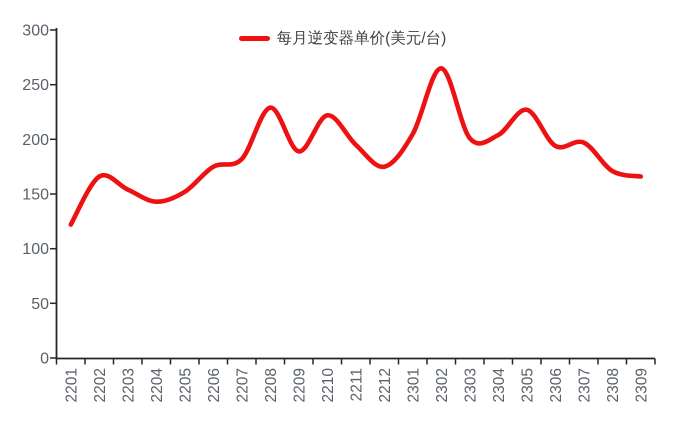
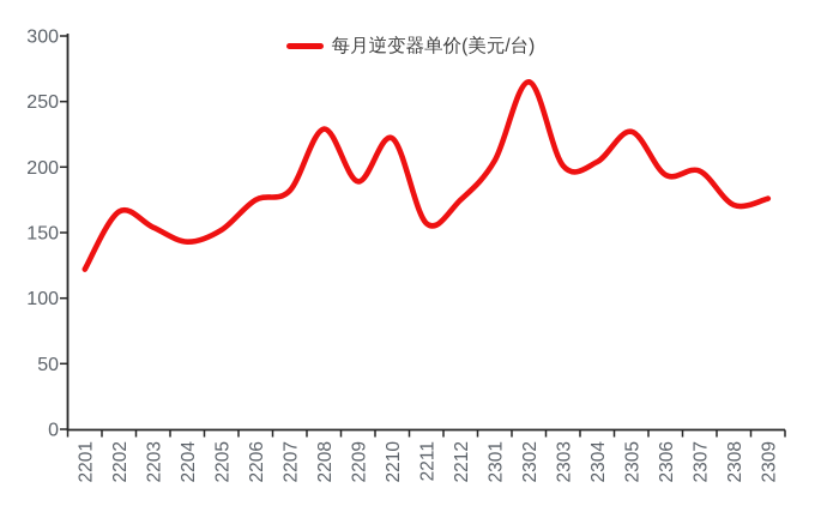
2211: 195 -> 157
2309: 166 -> 176
